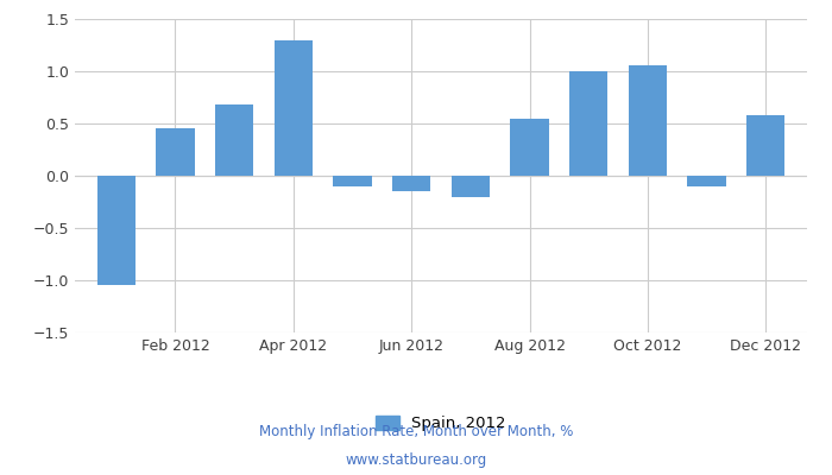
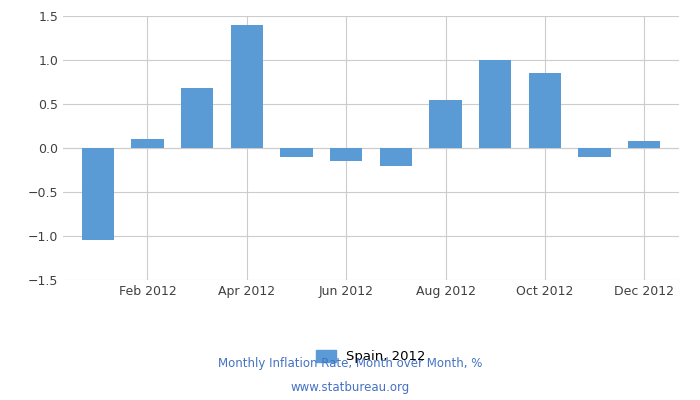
Feb 2012: 0.46 -> 0.10
Apr 2012: 1.30 -> 1.40
Oct 2012: 1.06 -> 0.85
Dec 2012: 0.58 -> 0.08
